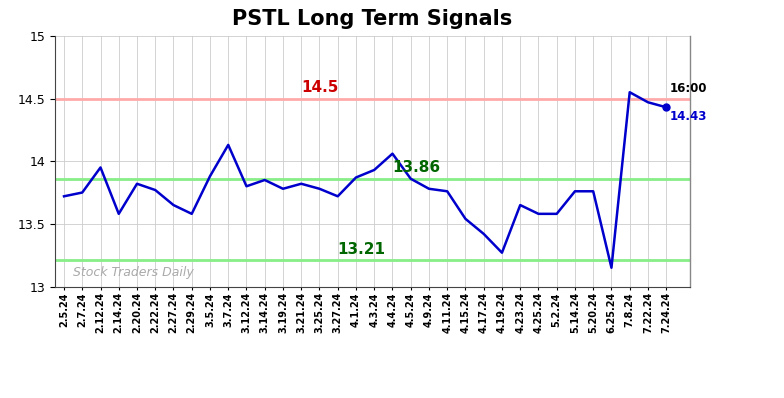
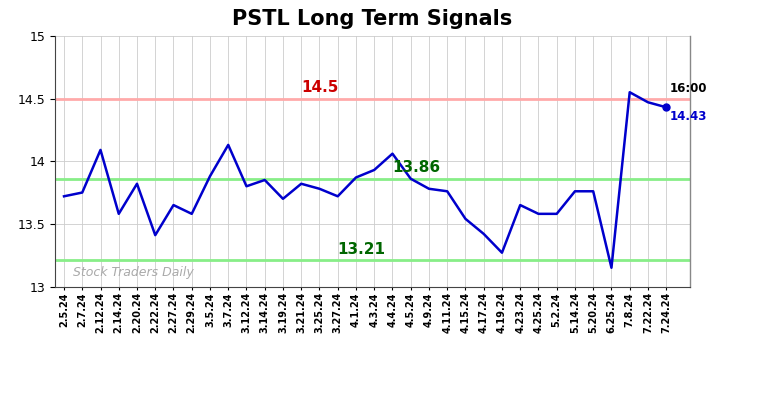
2.12.24: 13.95 -> 14.09
2.22.24: 13.77 -> 13.41
3.19.24: 13.78 -> 13.70
